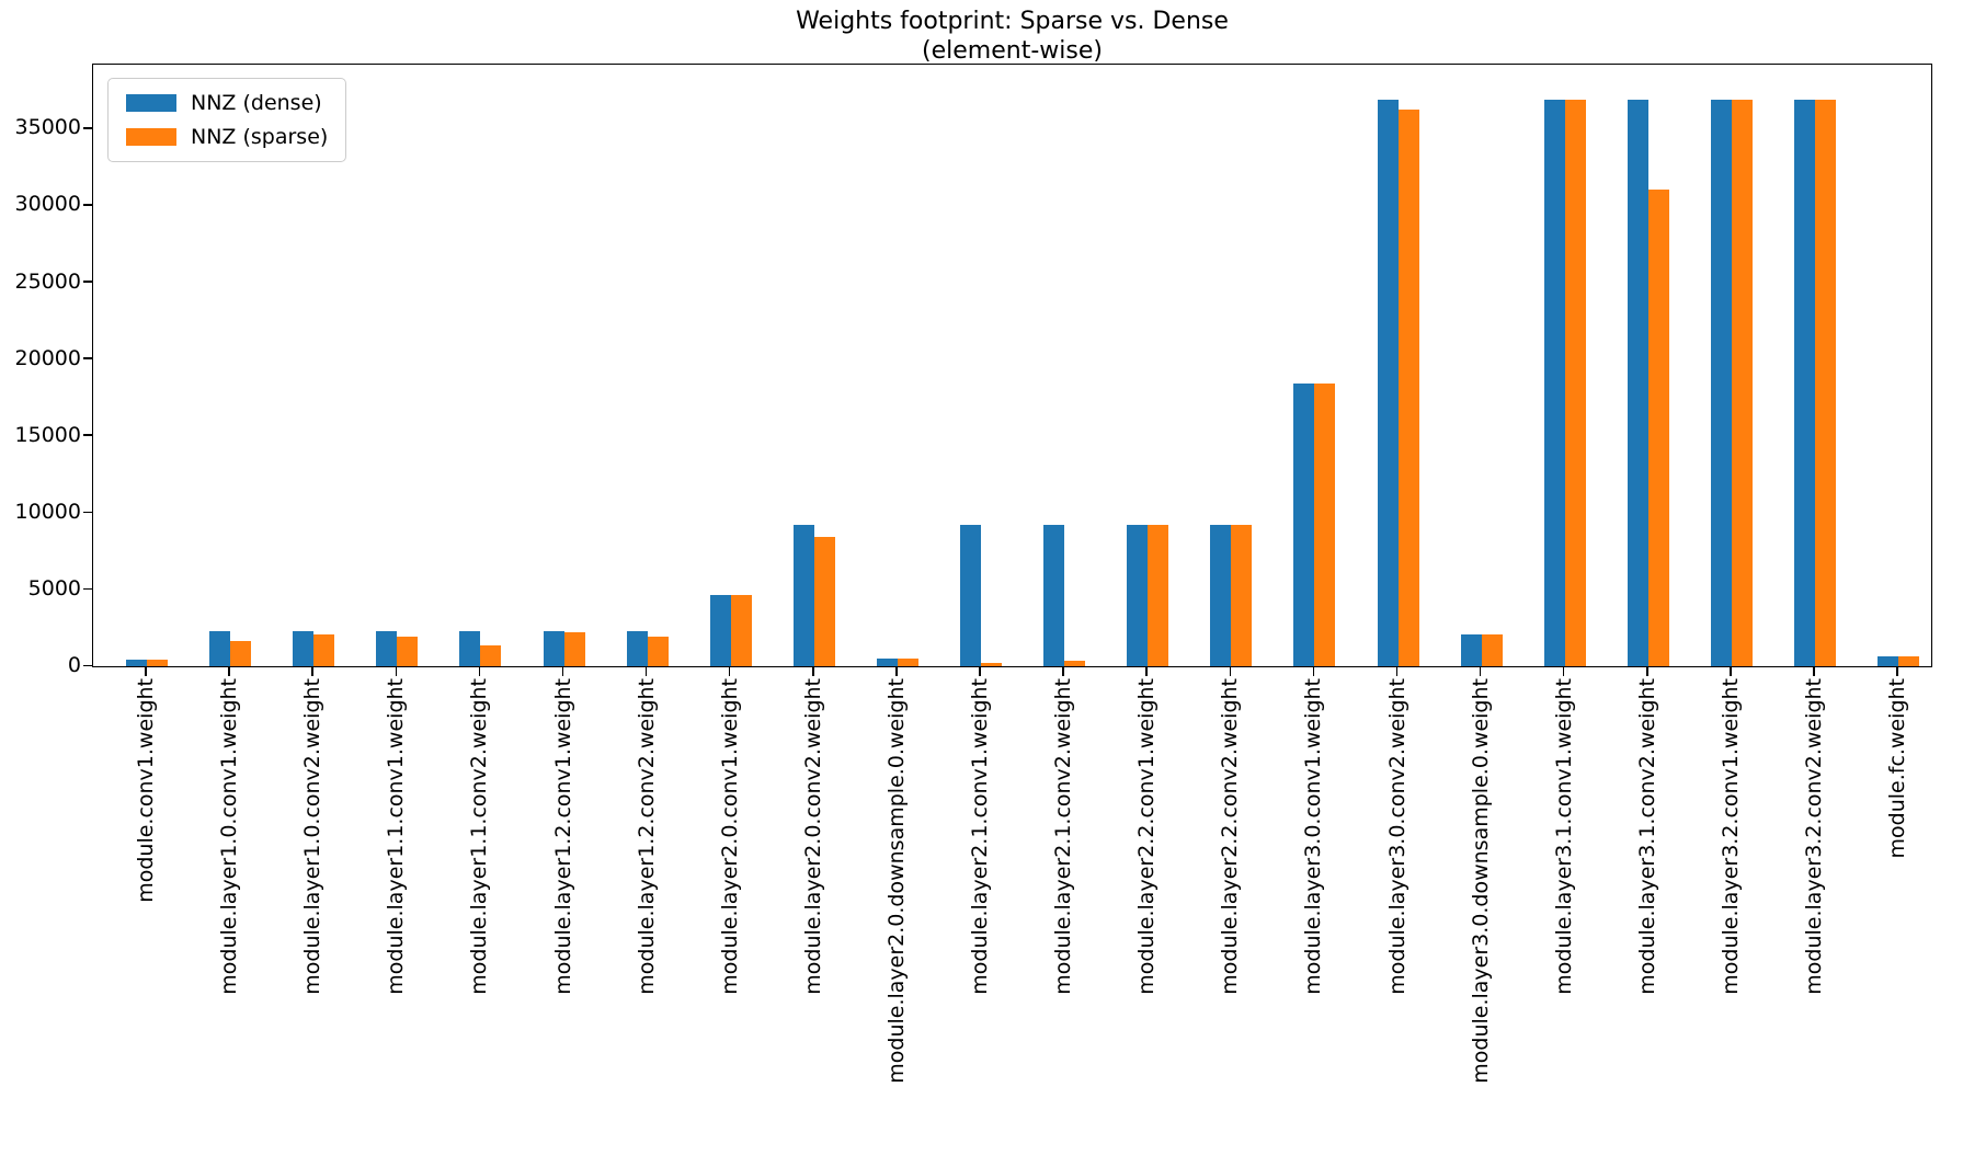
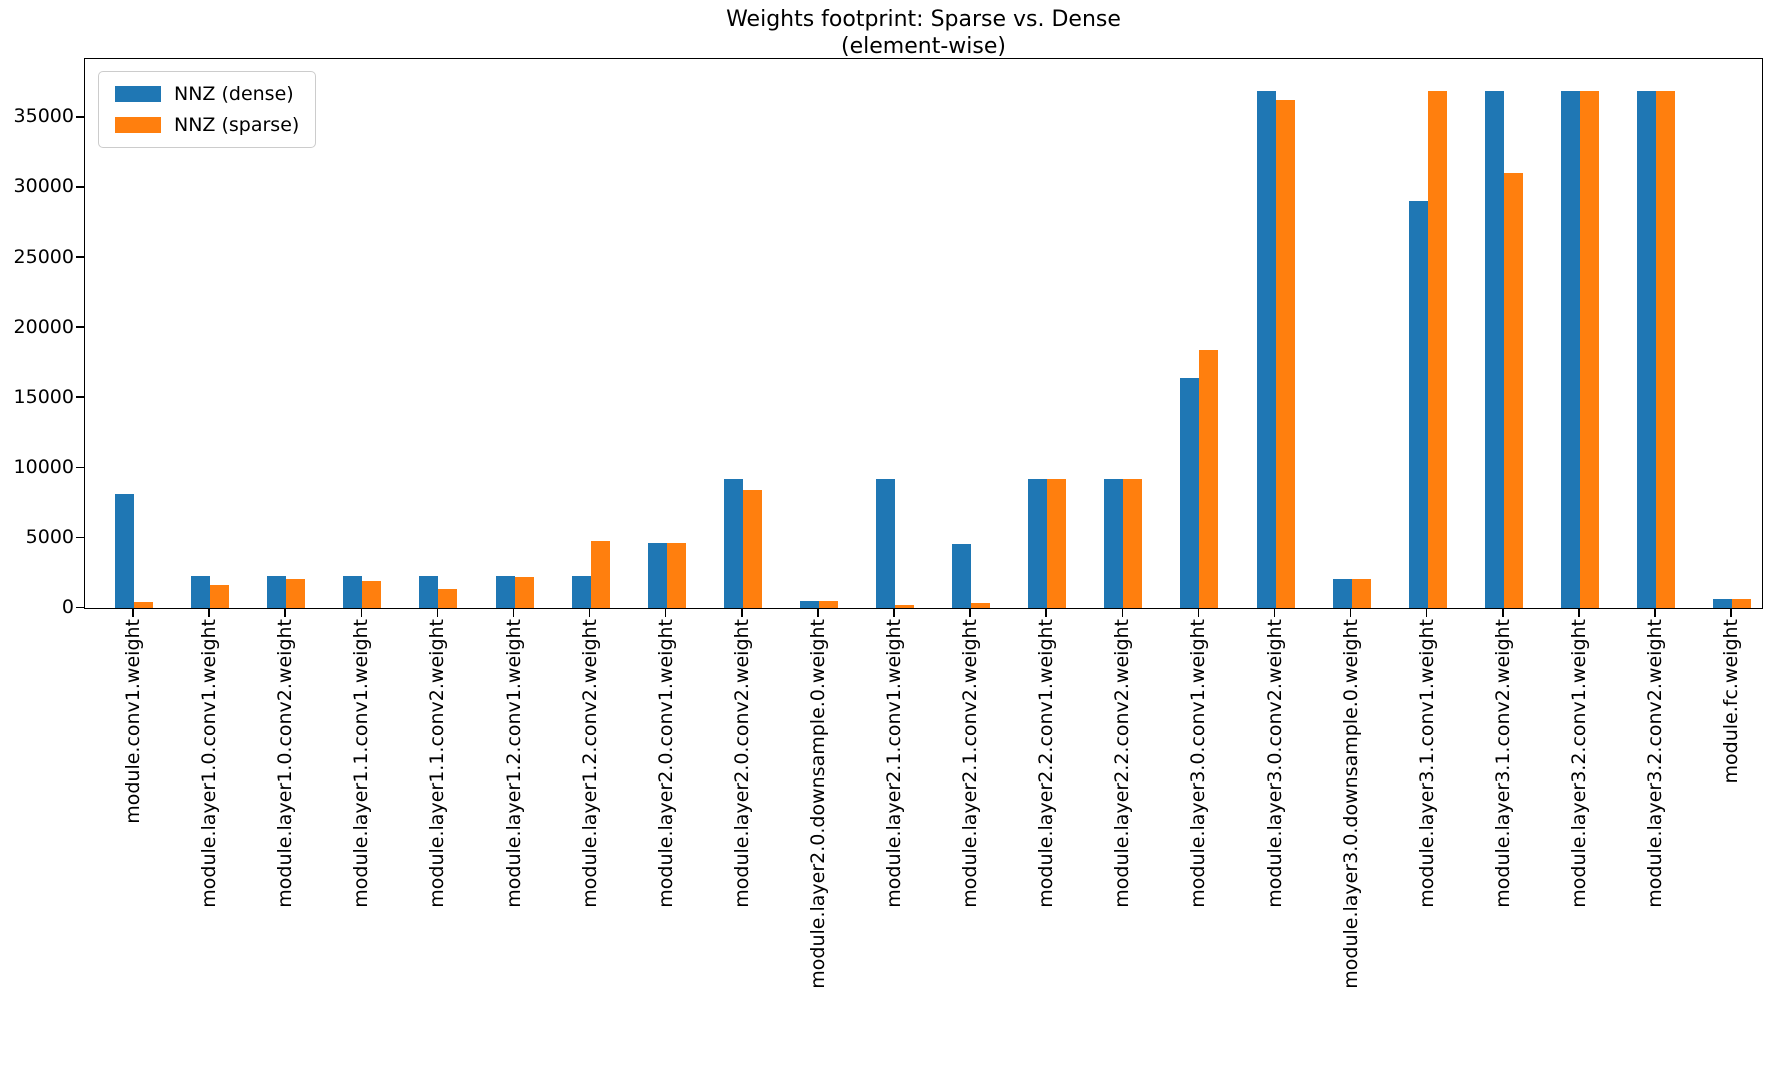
NNZ (dense)/module.conv1.weight: 400 -> 8100
NNZ (sparse)/module.layer1.2.conv2.weight: 1900 -> 4800
NNZ (dense)/module.layer2.1.conv2.weight: 9200 -> 4600
NNZ (dense)/module.layer3.0.conv1.weight: 18400 -> 16400
NNZ (dense)/module.layer3.1.conv1.weight: 36900 -> 29000
